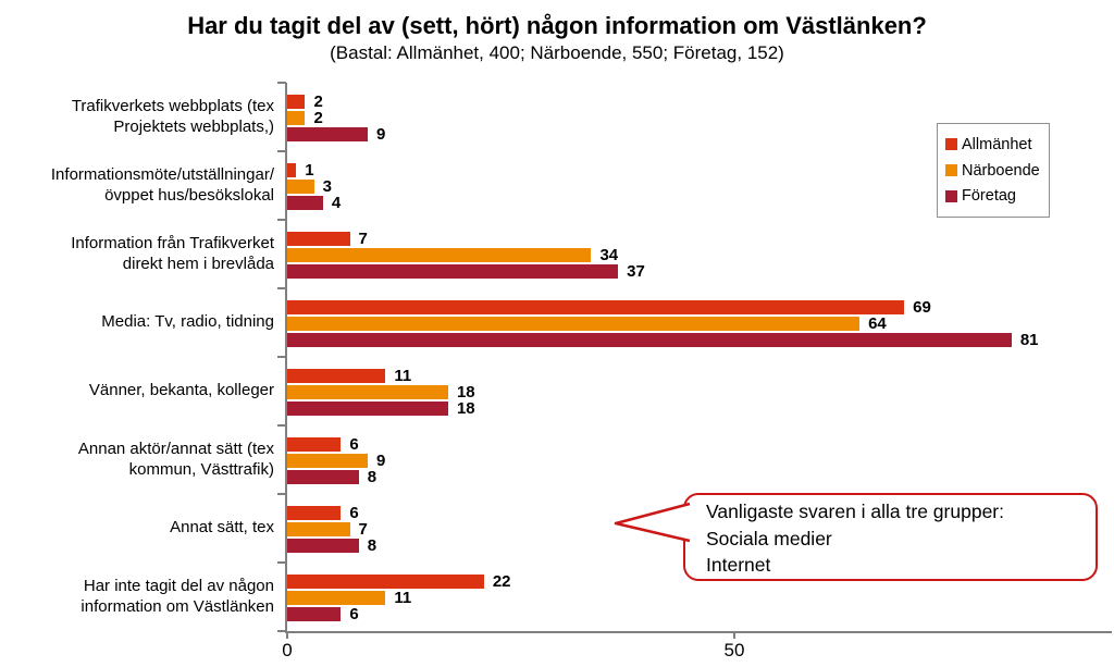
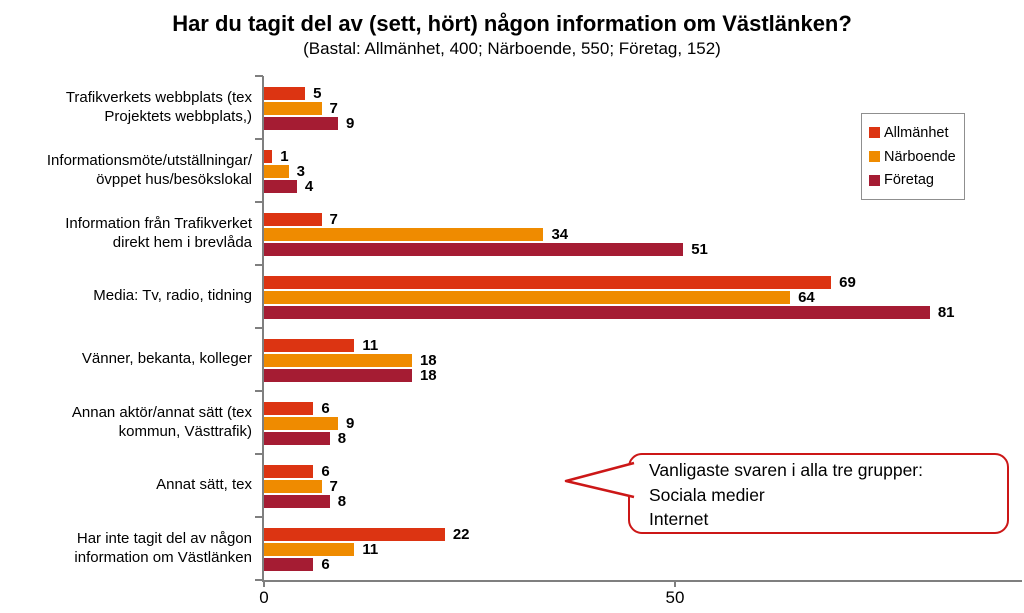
Allmänhet/Trafikverkets webbplats (tex Projektets webbplats,): 2 -> 5
Närboende/Trafikverkets webbplats (tex Projektets webbplats,): 2 -> 7
Företag/Information från Trafikverket direkt hem i brevlåda: 37 -> 51
